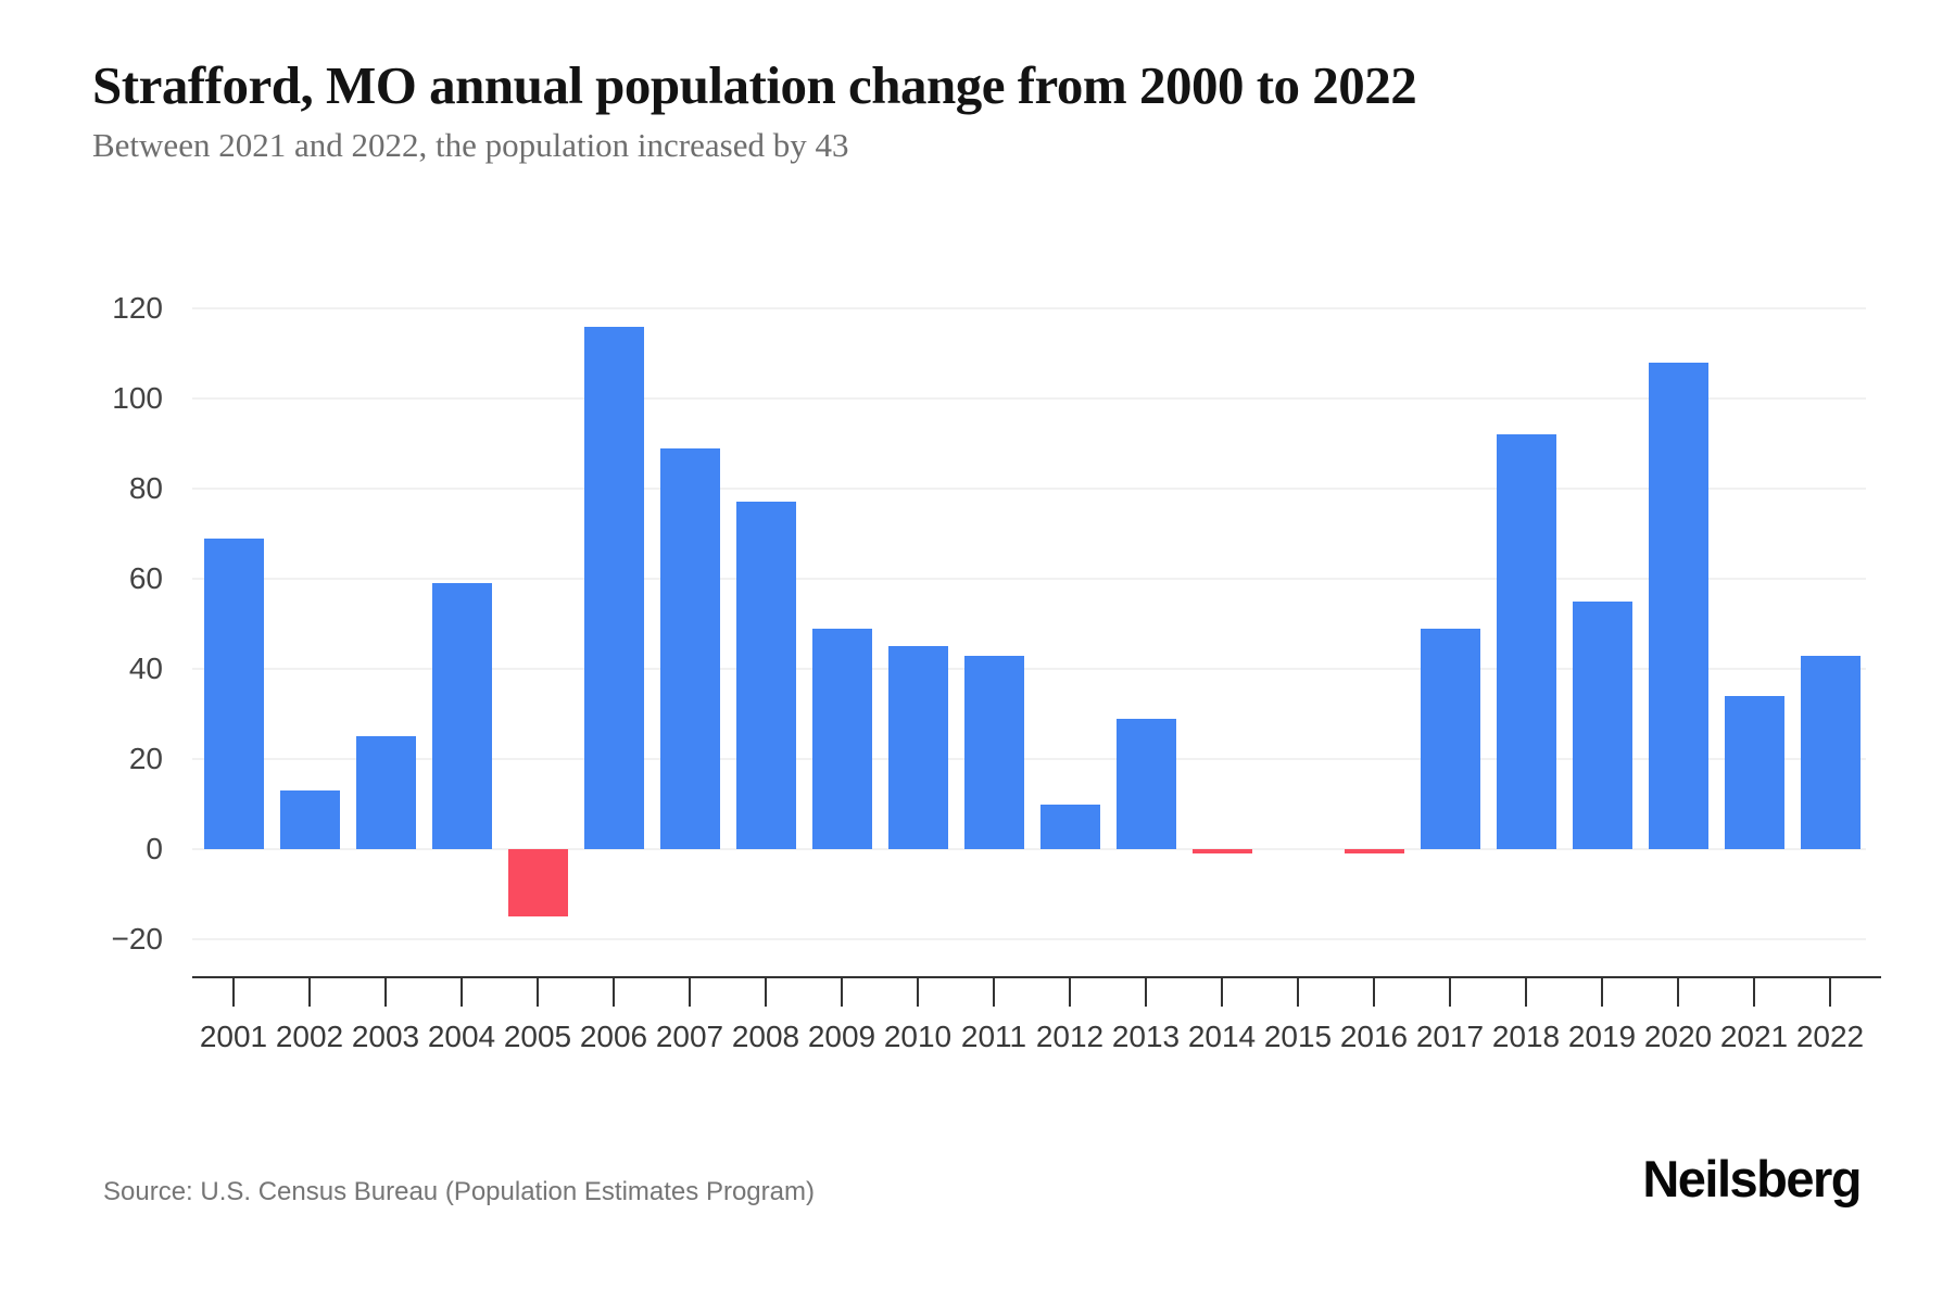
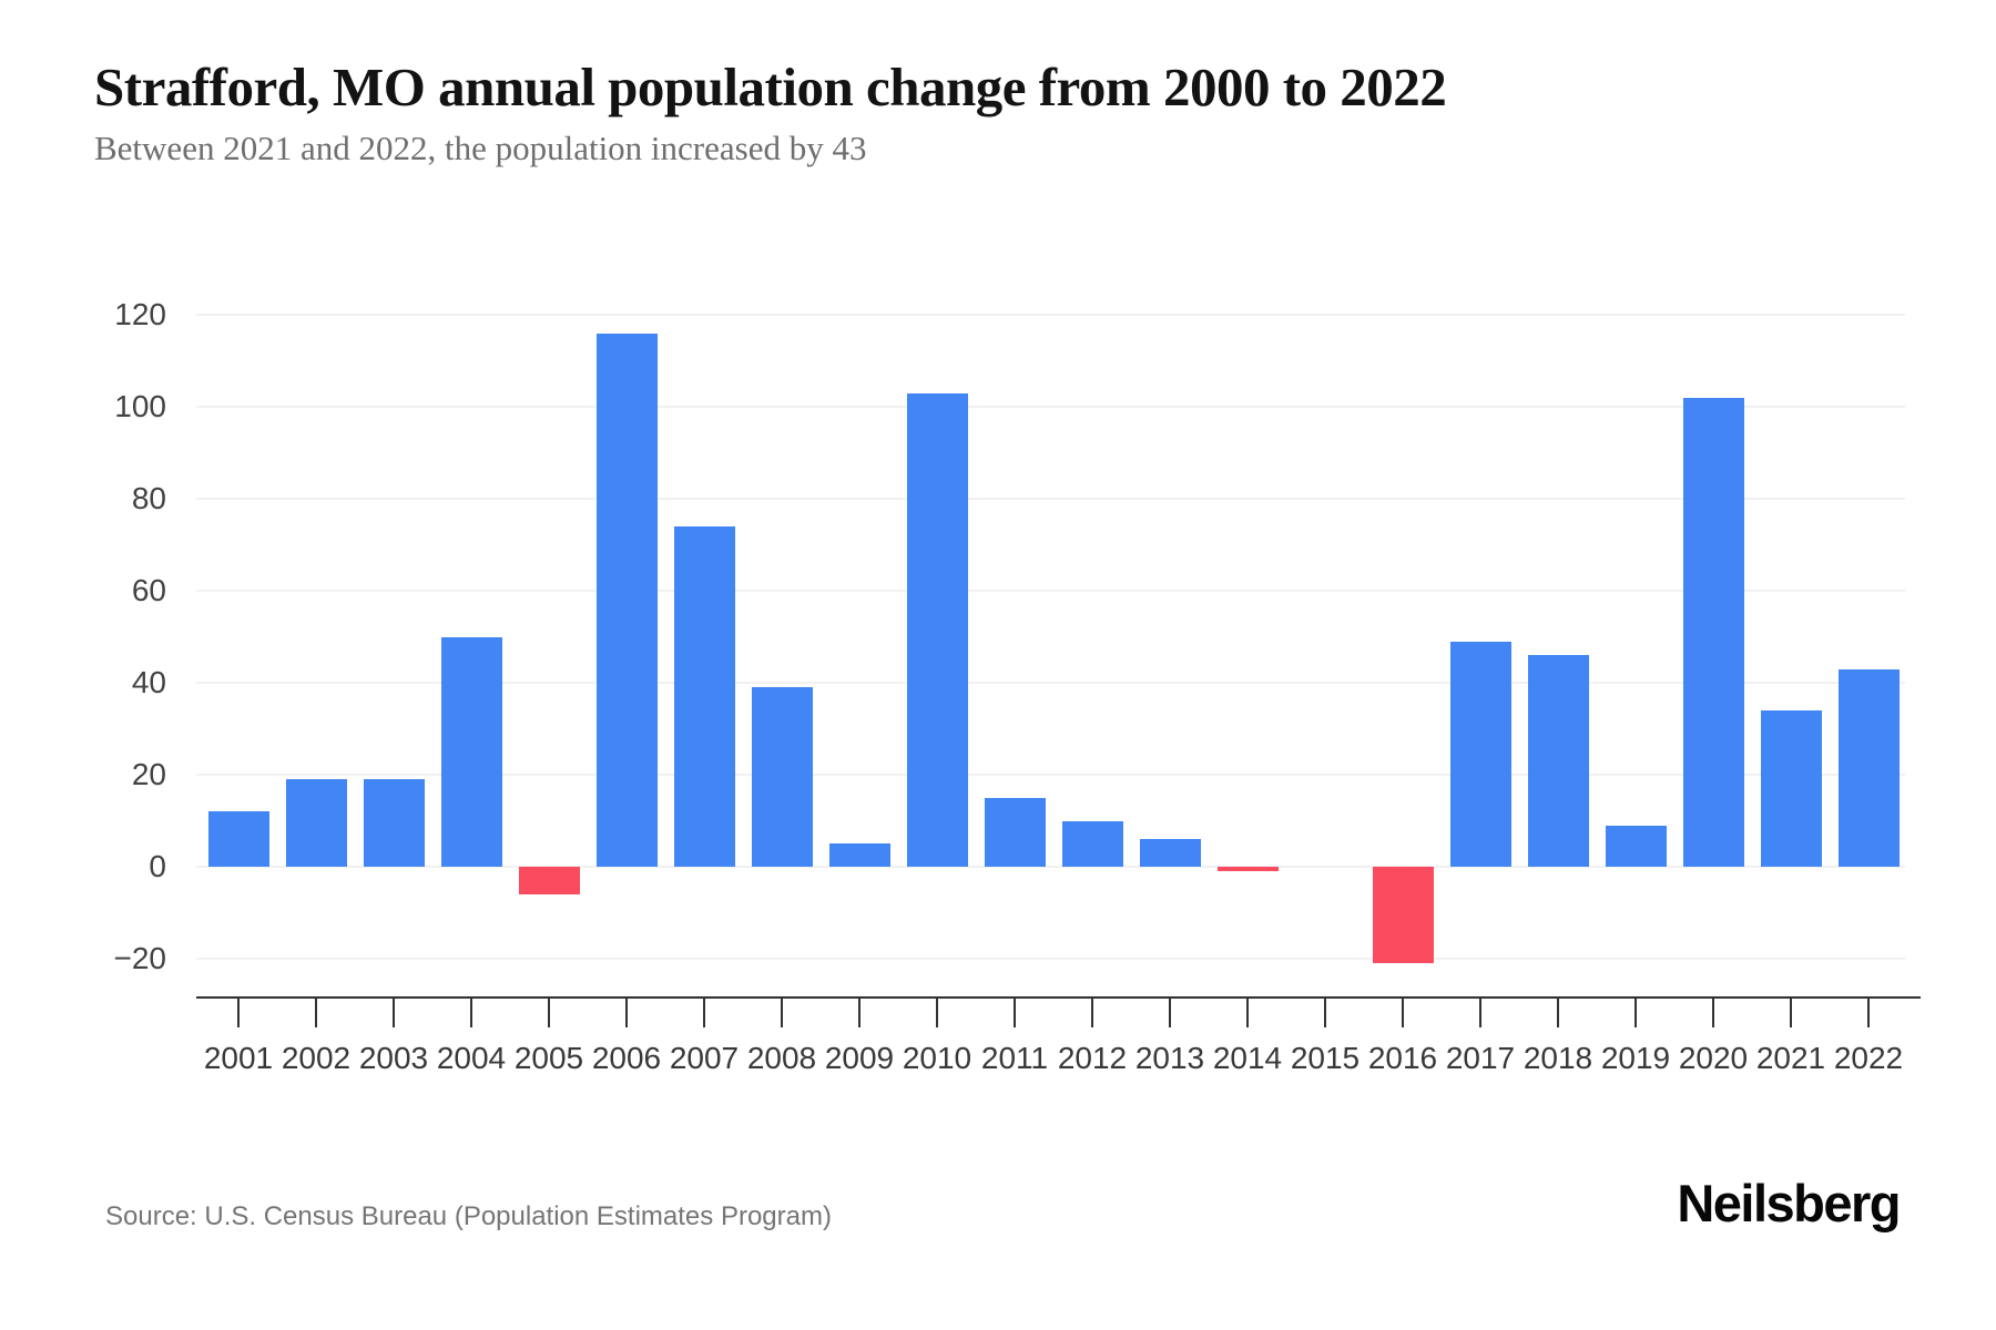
2001: 69 -> 12
2002: 13 -> 19
2003: 25 -> 19
2004: 59 -> 50
2005: -15 -> -6
2007: 89 -> 74
2008: 77 -> 39
2009: 49 -> 5
2010: 45 -> 103
2011: 43 -> 15
2013: 29 -> 6
2016: -1 -> -21
2018: 92 -> 46
2019: 55 -> 9
2020: 108 -> 102
